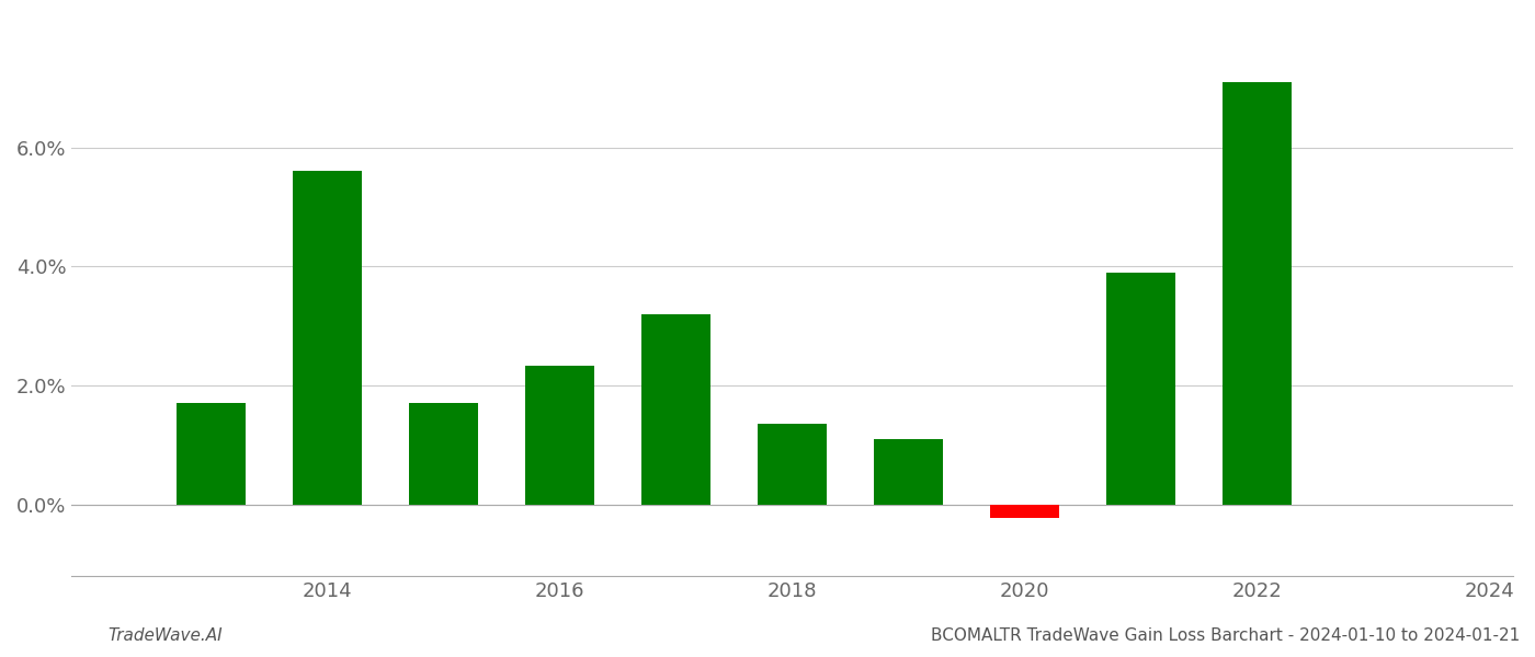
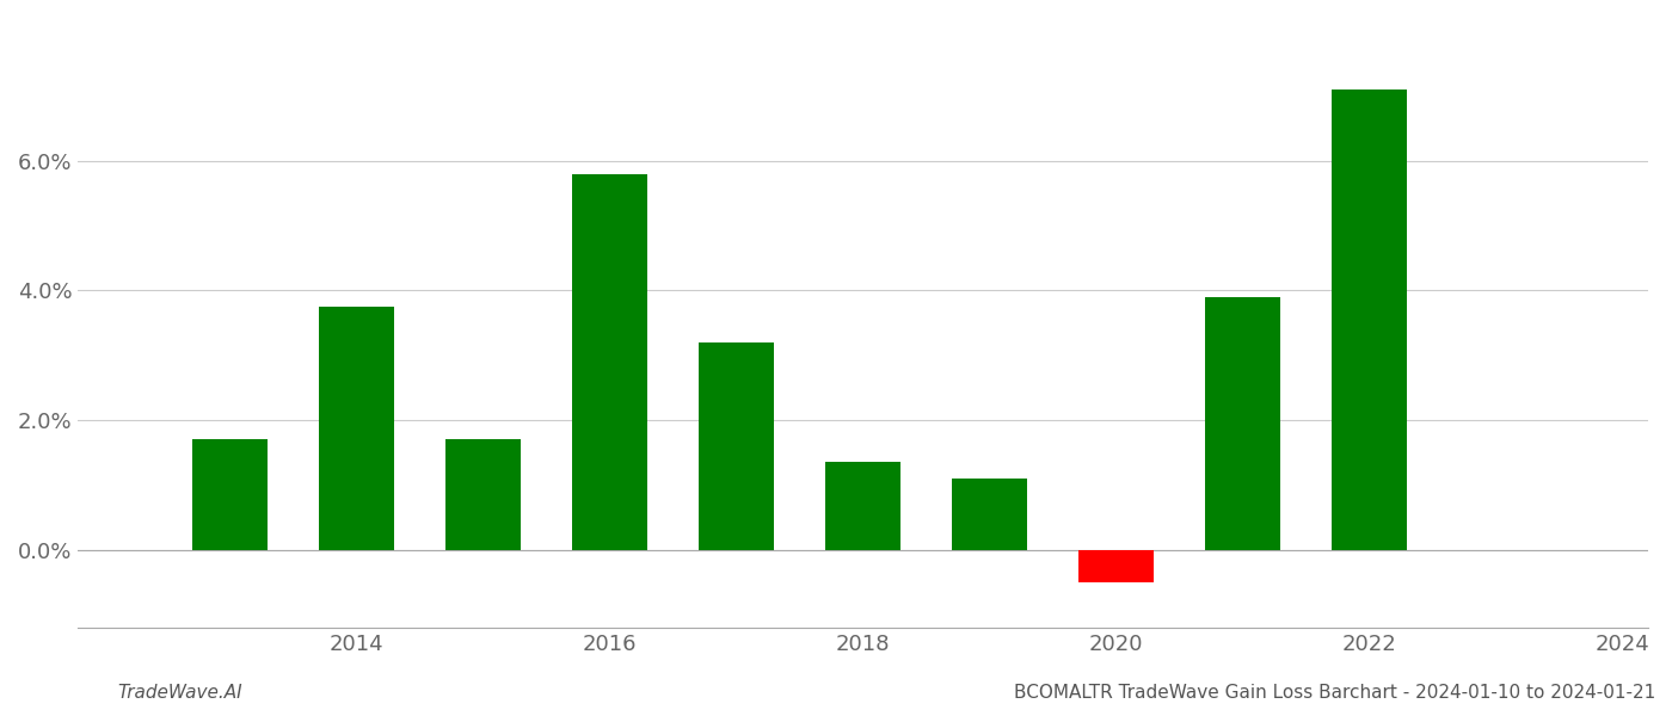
2014: 5.60% -> 3.75%
2016: 2.34% -> 5.80%
2020: -0.22% -> -0.50%
